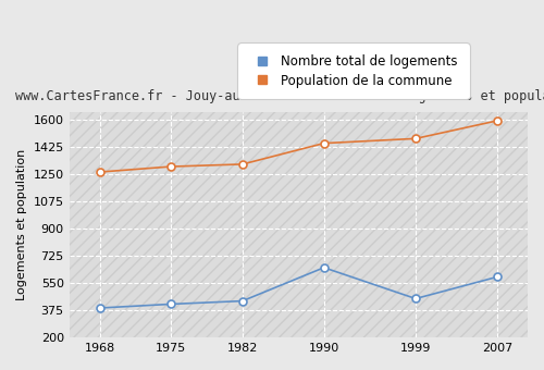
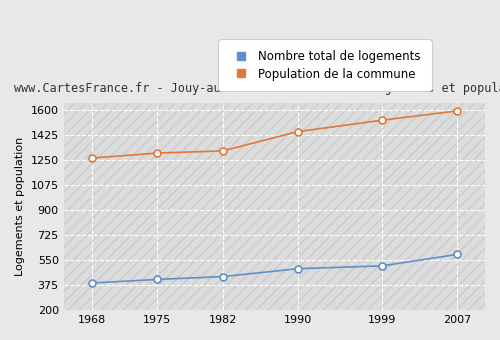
Nombre total de logements/1990: 650 -> 490
Nombre total de logements/1999: 450 -> 510
Population de la commune/1999: 1480 -> 1530
